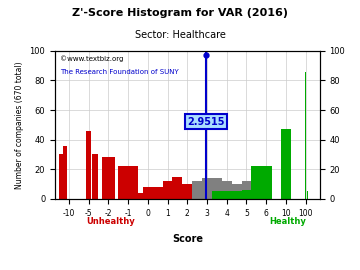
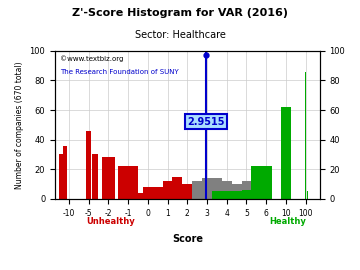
10: 47 -> 62
